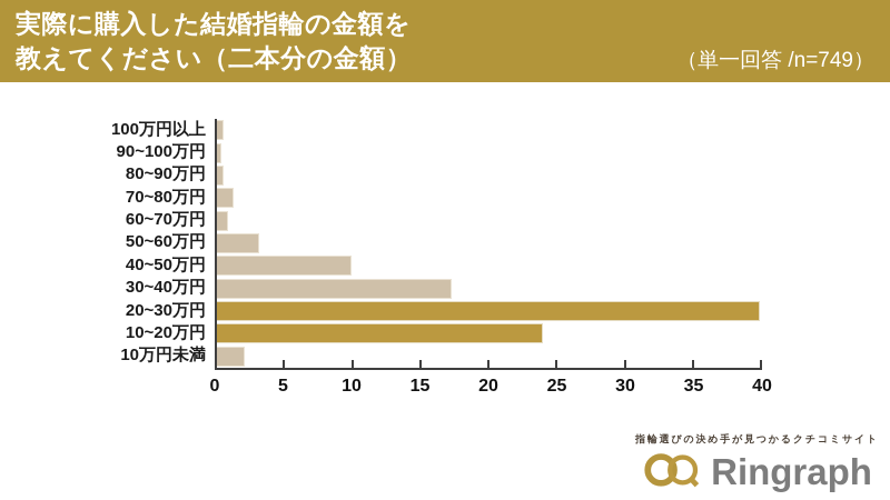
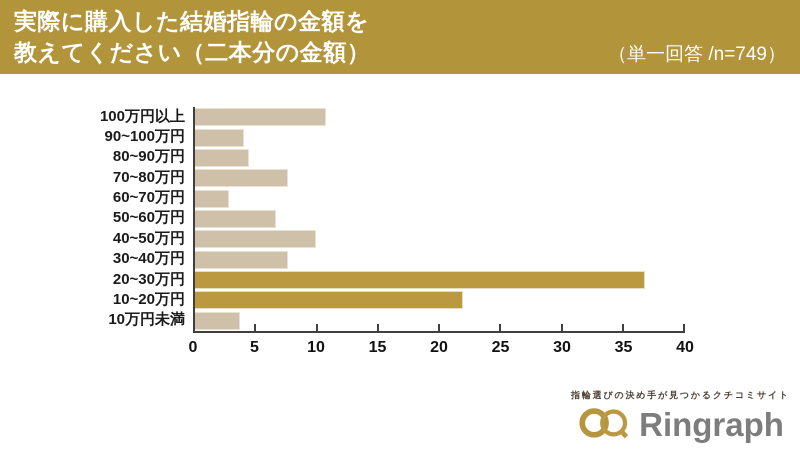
100万円以上: 0.5 -> 10.7
90~100万円: 0.3 -> 4.0
80~90万円: 0.5 -> 4.4
70~80万円: 1.2 -> 7.6
60~70万円: 0.8 -> 2.8
50~60万円: 3.1 -> 6.6
30~40万円: 17.2 -> 7.6
20~30万円: 39.8 -> 36.7
10~20万円: 23.9 -> 21.9
10万円未満: 2.0 -> 3.7
